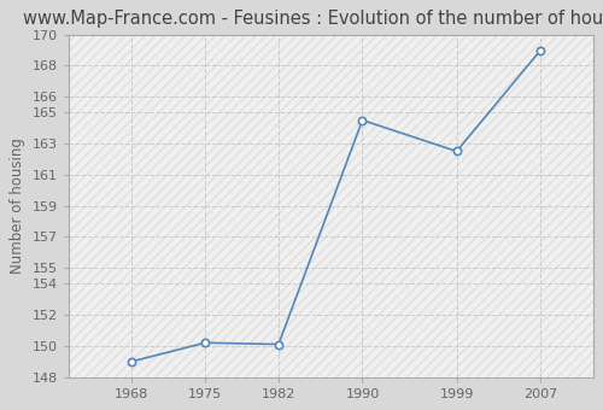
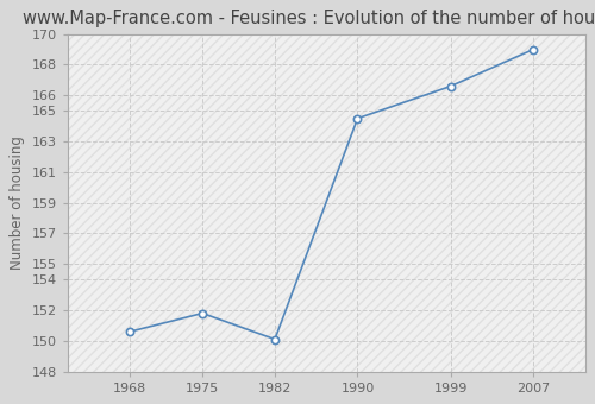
1968: 149.0 -> 150.6
1975: 150.2 -> 151.8
1999: 162.5 -> 166.6
